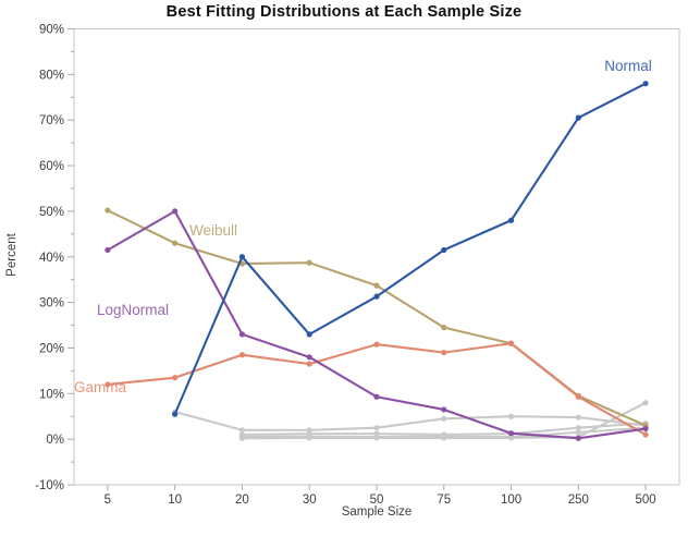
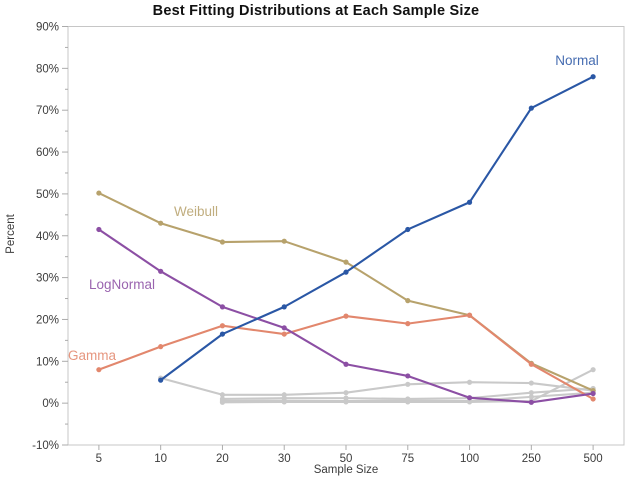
Gamma/5: 12% -> 8%
LogNormal/10: 50% -> 32%
Normal/20: 40% -> 16%
